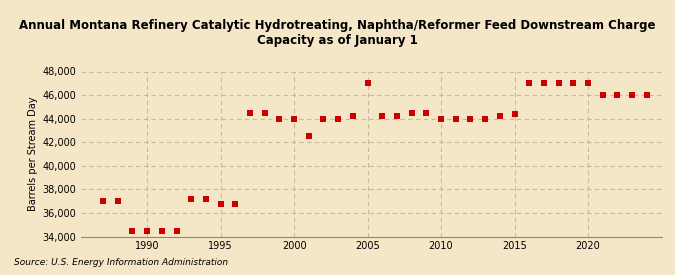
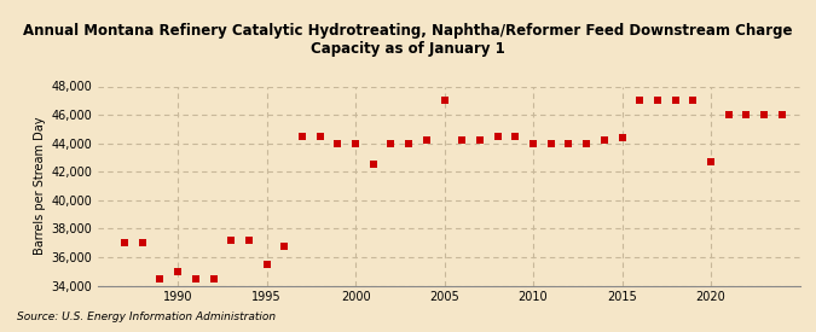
1990: 34,500 -> 35,000
1995: 36,800 -> 35,500
2020: 47,000 -> 42,700
